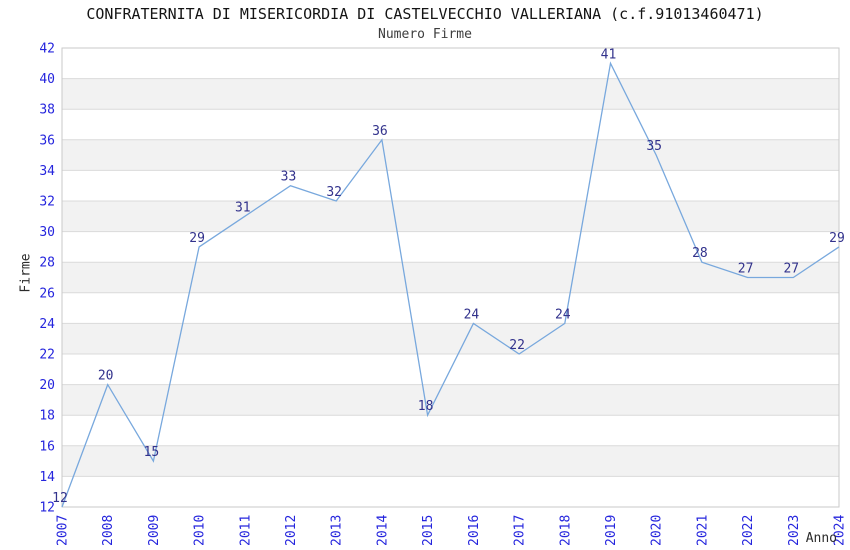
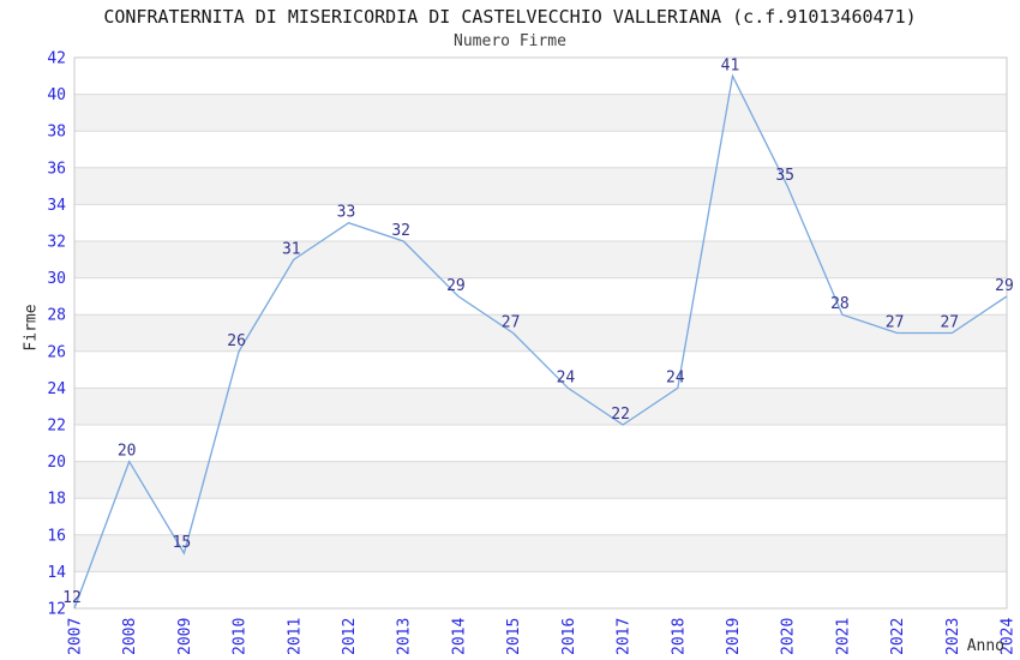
2010: 29 -> 26
2014: 36 -> 29
2015: 18 -> 27
